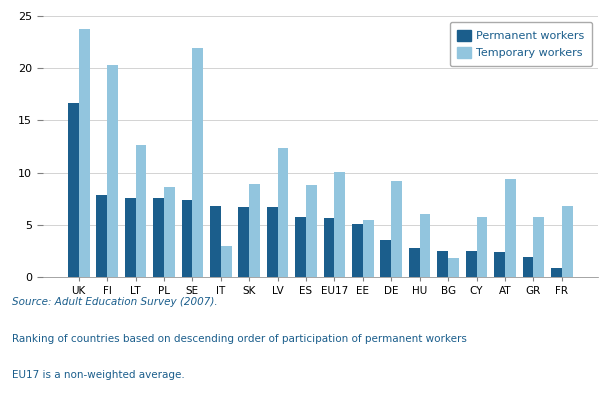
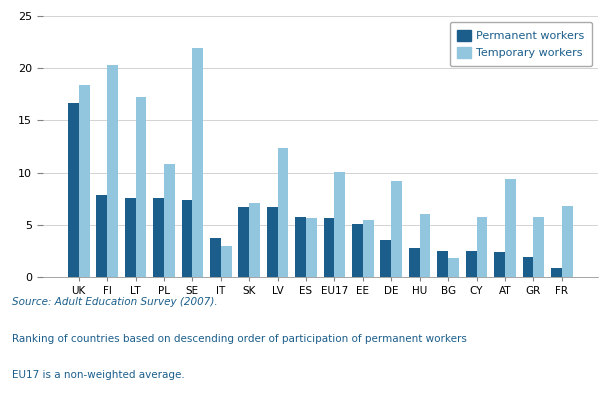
Temporary workers/UK: 23.8 -> 18.4
Temporary workers/LT: 12.6 -> 17.3
Temporary workers/PL: 8.6 -> 10.8
Permanent workers/IT: 6.8 -> 3.7
Temporary workers/SK: 8.9 -> 7.1
Temporary workers/ES: 8.8 -> 5.6
